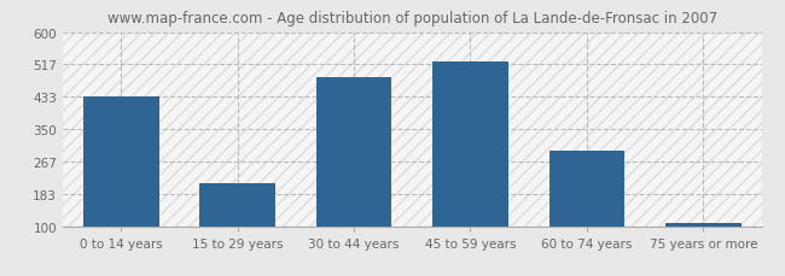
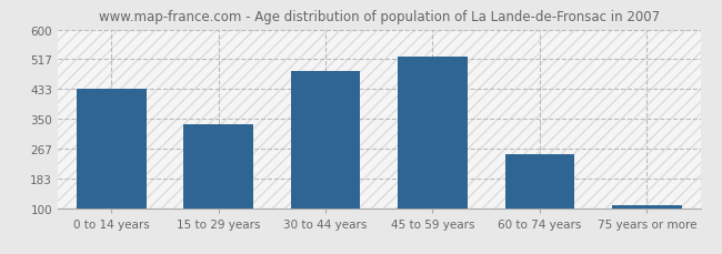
15 to 29 years: 210 -> 334
60 to 74 years: 295 -> 252
